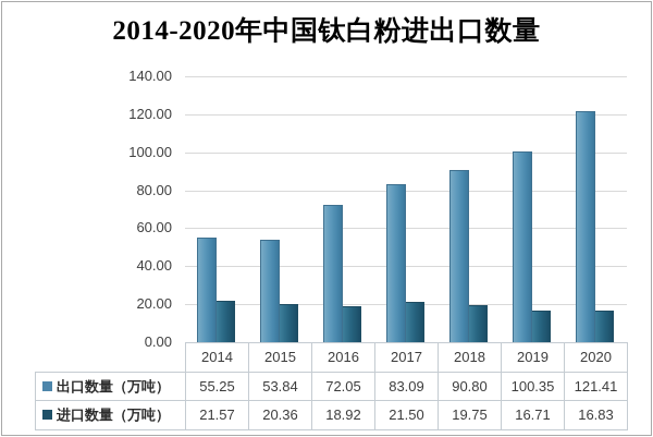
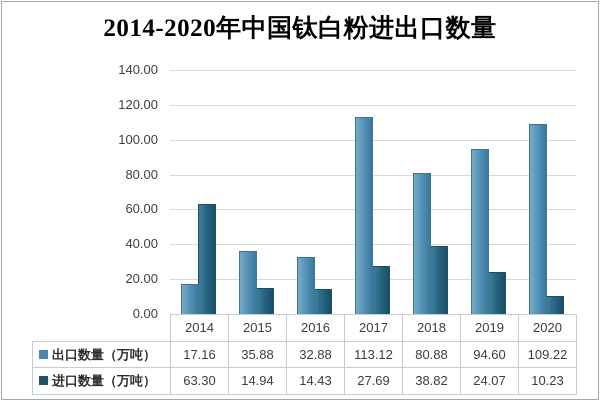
出口数量（万吨）/2014: 55.25 -> 17.16
进口数量（万吨）/2014: 21.57 -> 63.30
出口数量（万吨）/2015: 53.84 -> 35.88
进口数量（万吨）/2015: 20.36 -> 14.94
出口数量（万吨）/2016: 72.05 -> 32.88
进口数量（万吨）/2016: 18.92 -> 14.43
出口数量（万吨）/2017: 83.09 -> 113.12
进口数量（万吨）/2017: 21.50 -> 27.69
出口数量（万吨）/2018: 90.80 -> 80.88
进口数量（万吨）/2018: 19.75 -> 38.82
出口数量（万吨）/2019: 100.35 -> 94.60
进口数量（万吨）/2019: 16.71 -> 24.07
出口数量（万吨）/2020: 121.41 -> 109.22
进口数量（万吨）/2020: 16.83 -> 10.23
